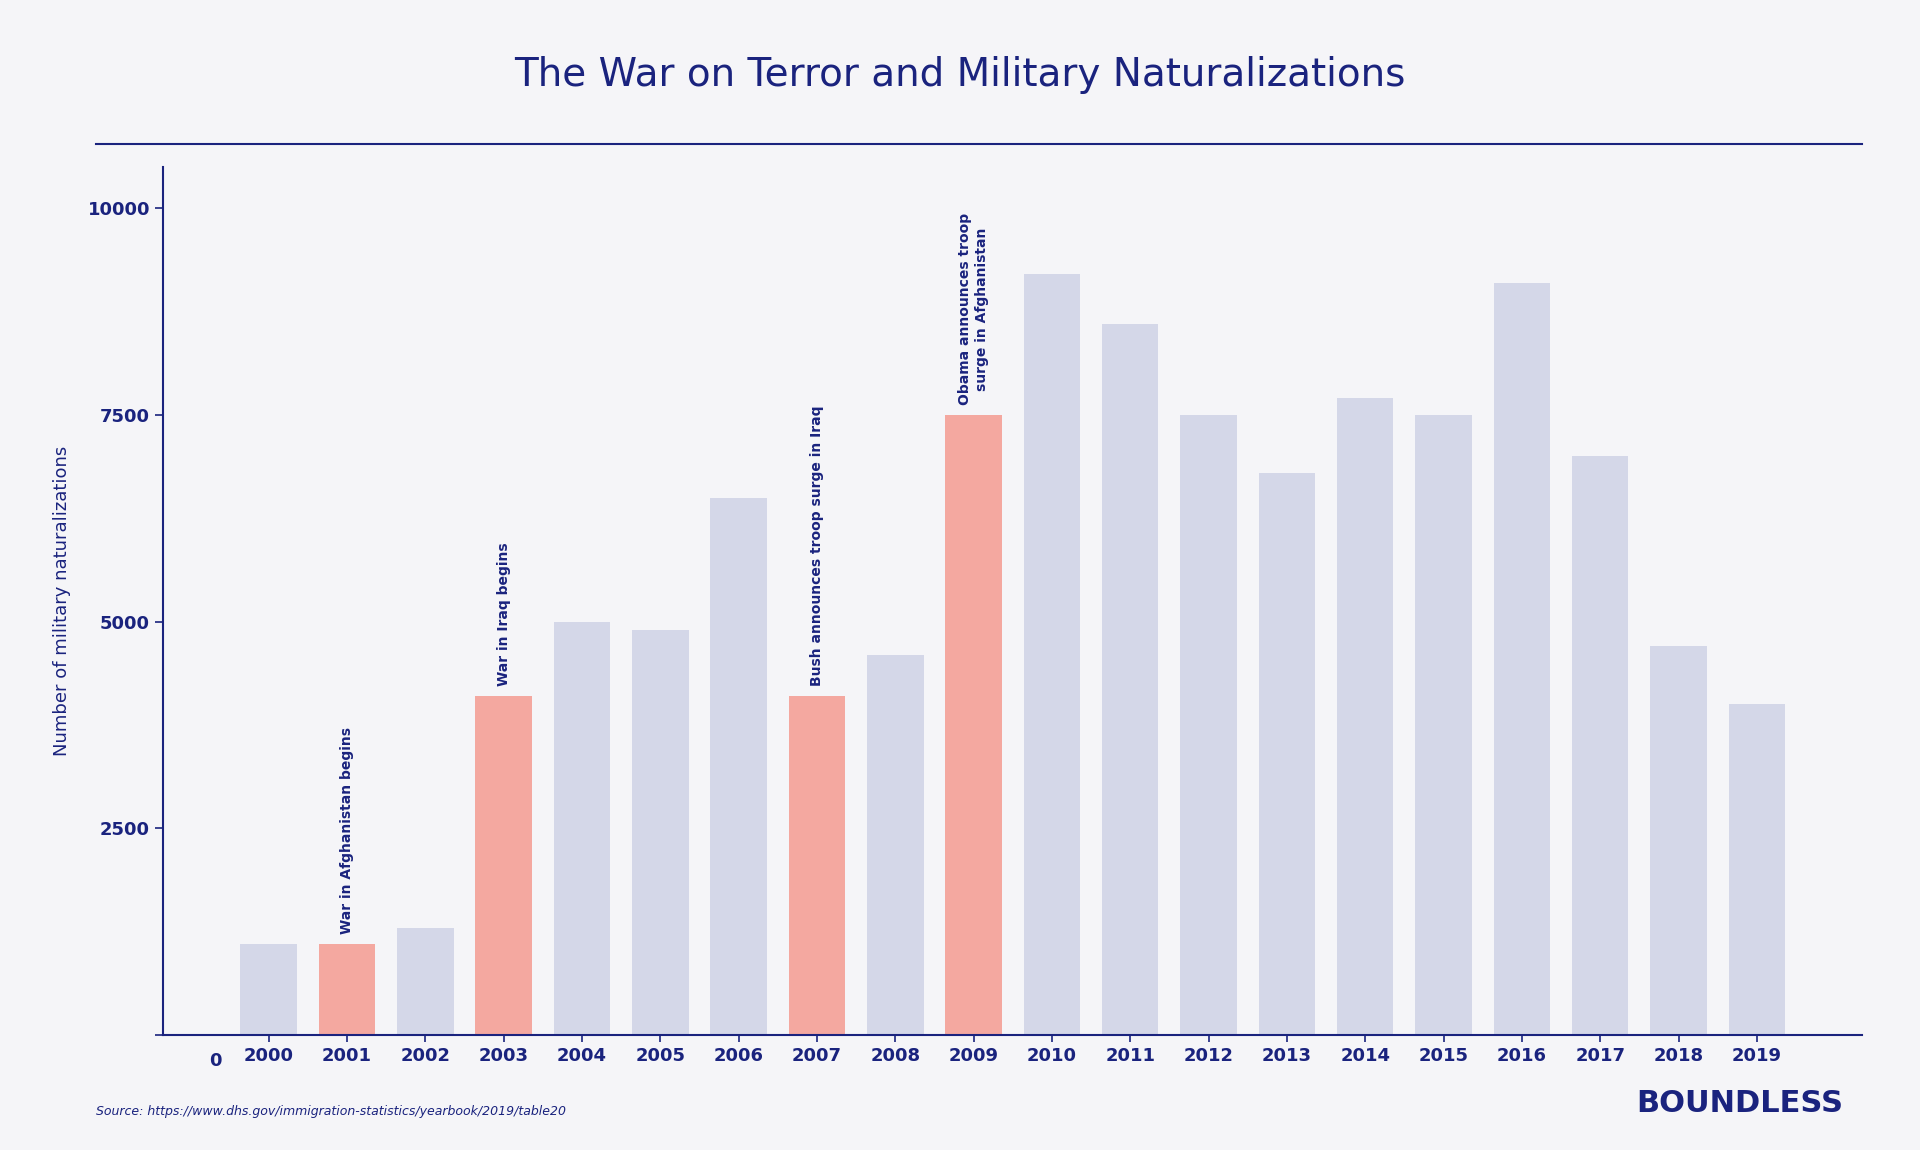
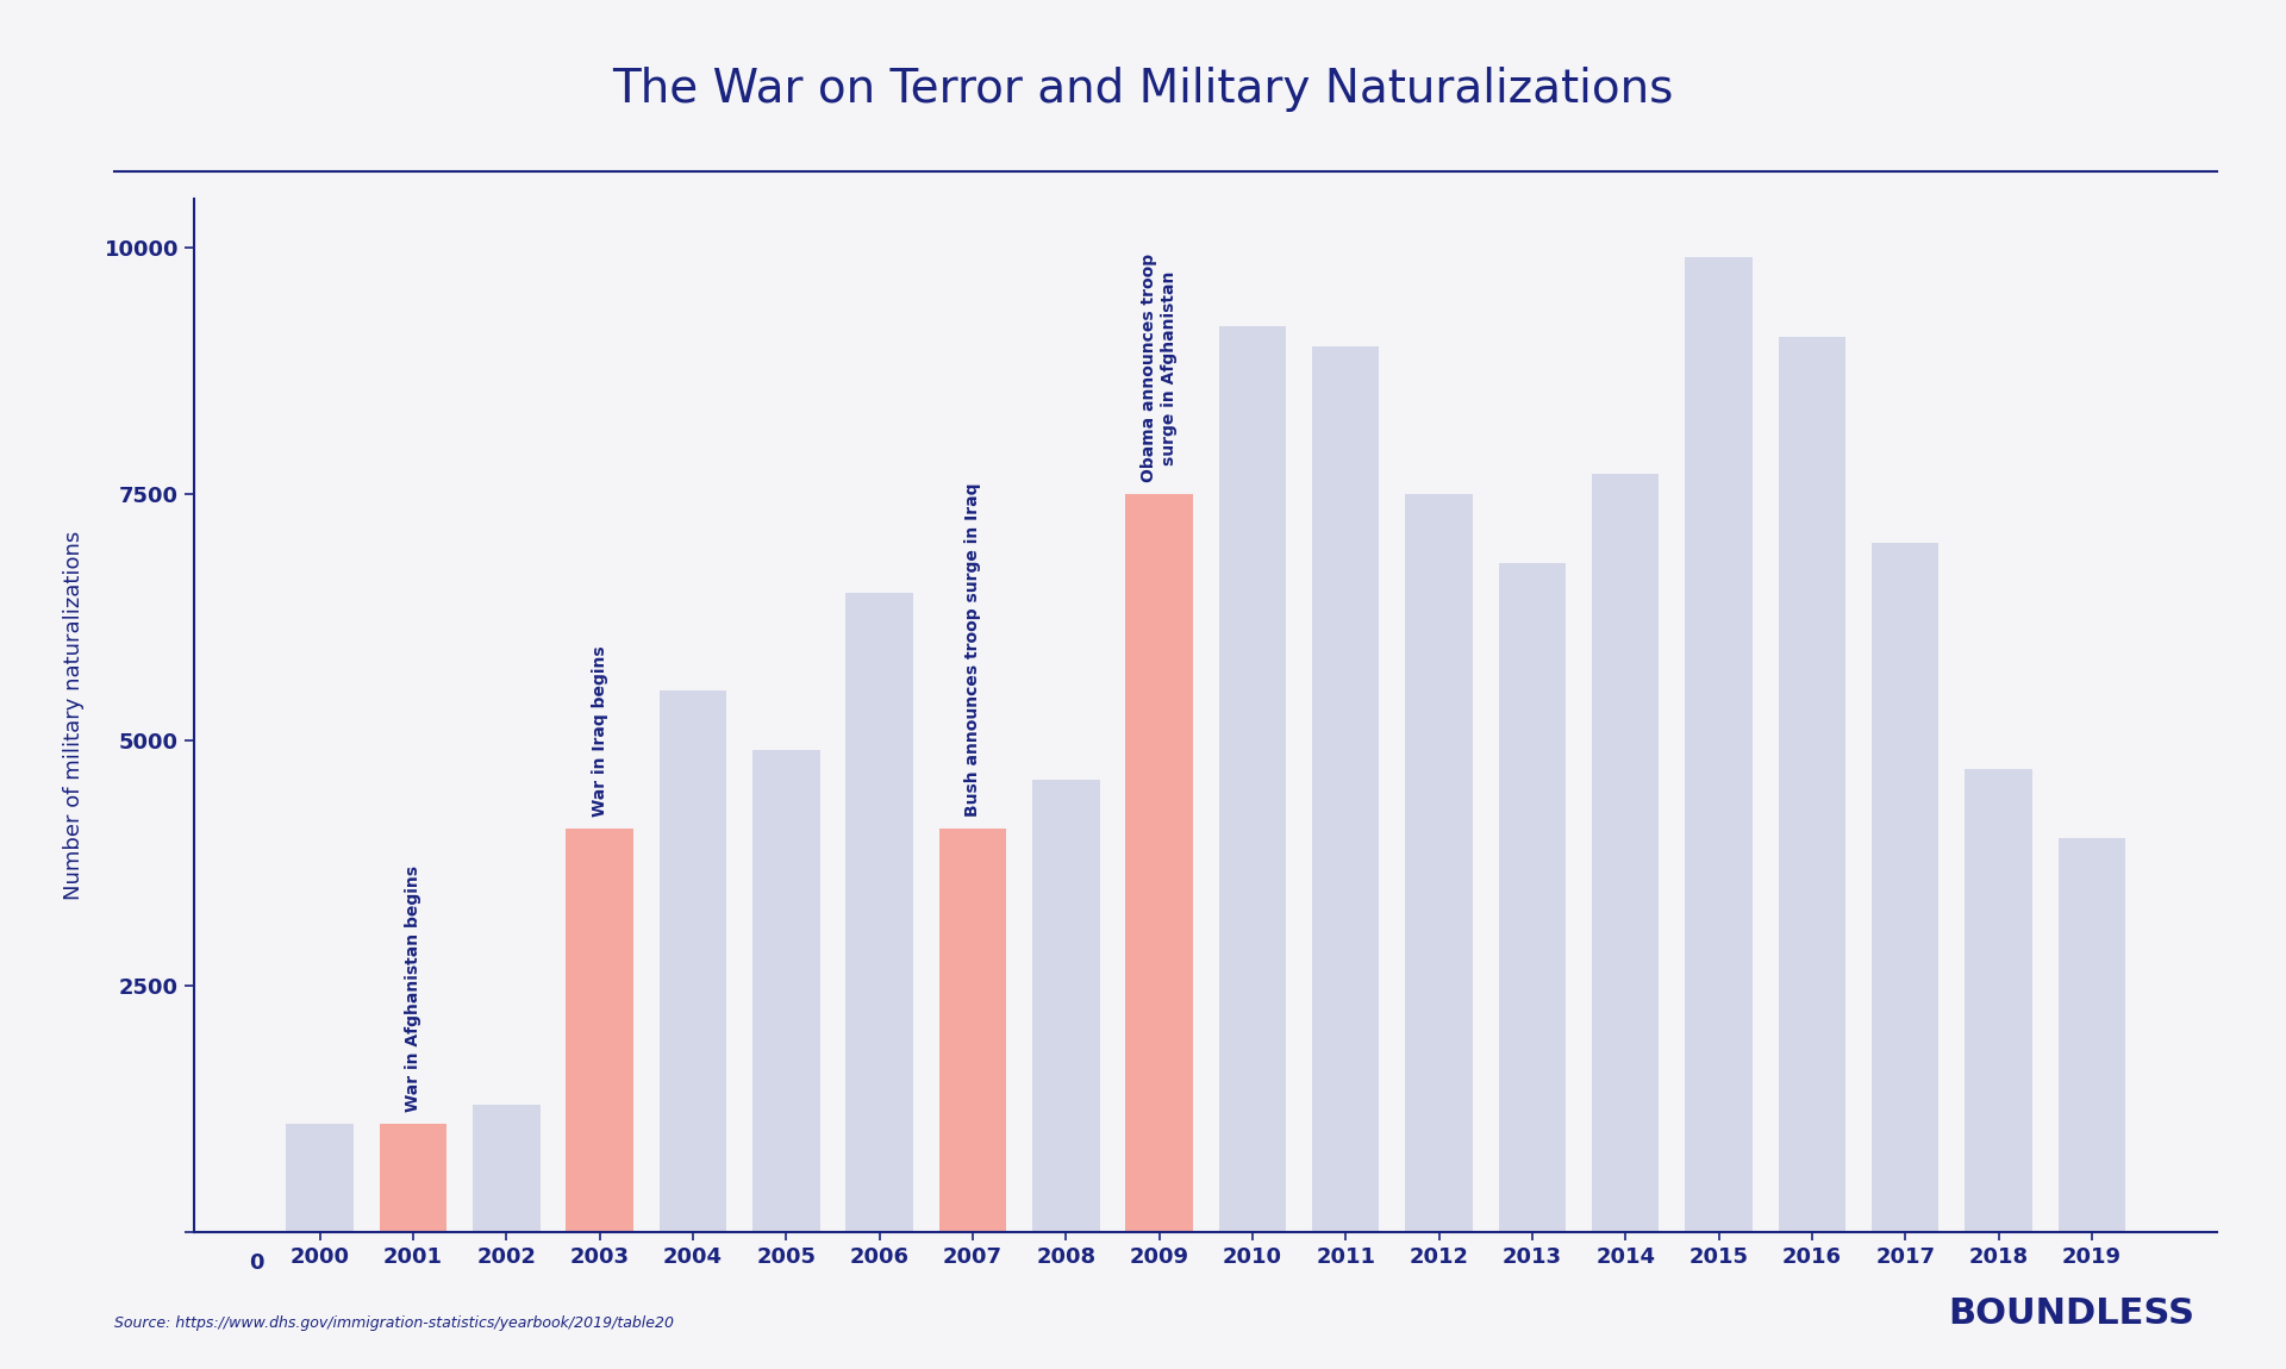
2004: 5000 -> 5500
2011: 8600 -> 9000
2015: 7500 -> 9900
